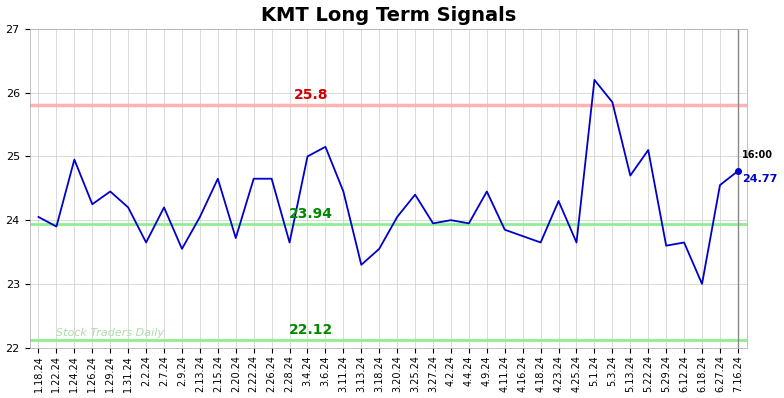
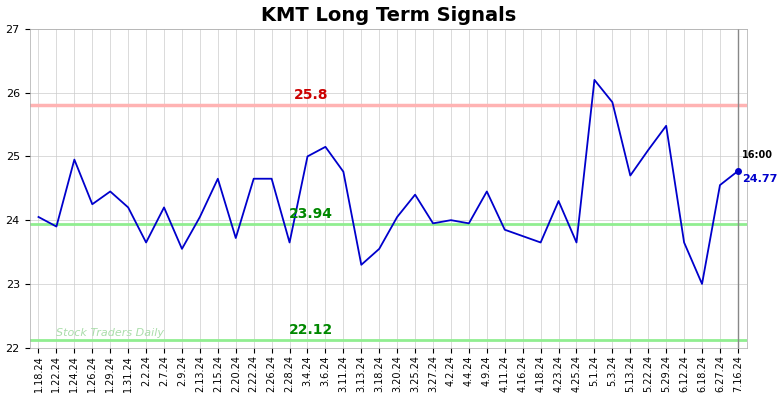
3.11.24: 24.45 -> 24.76
5.29.24: 23.60 -> 25.48
